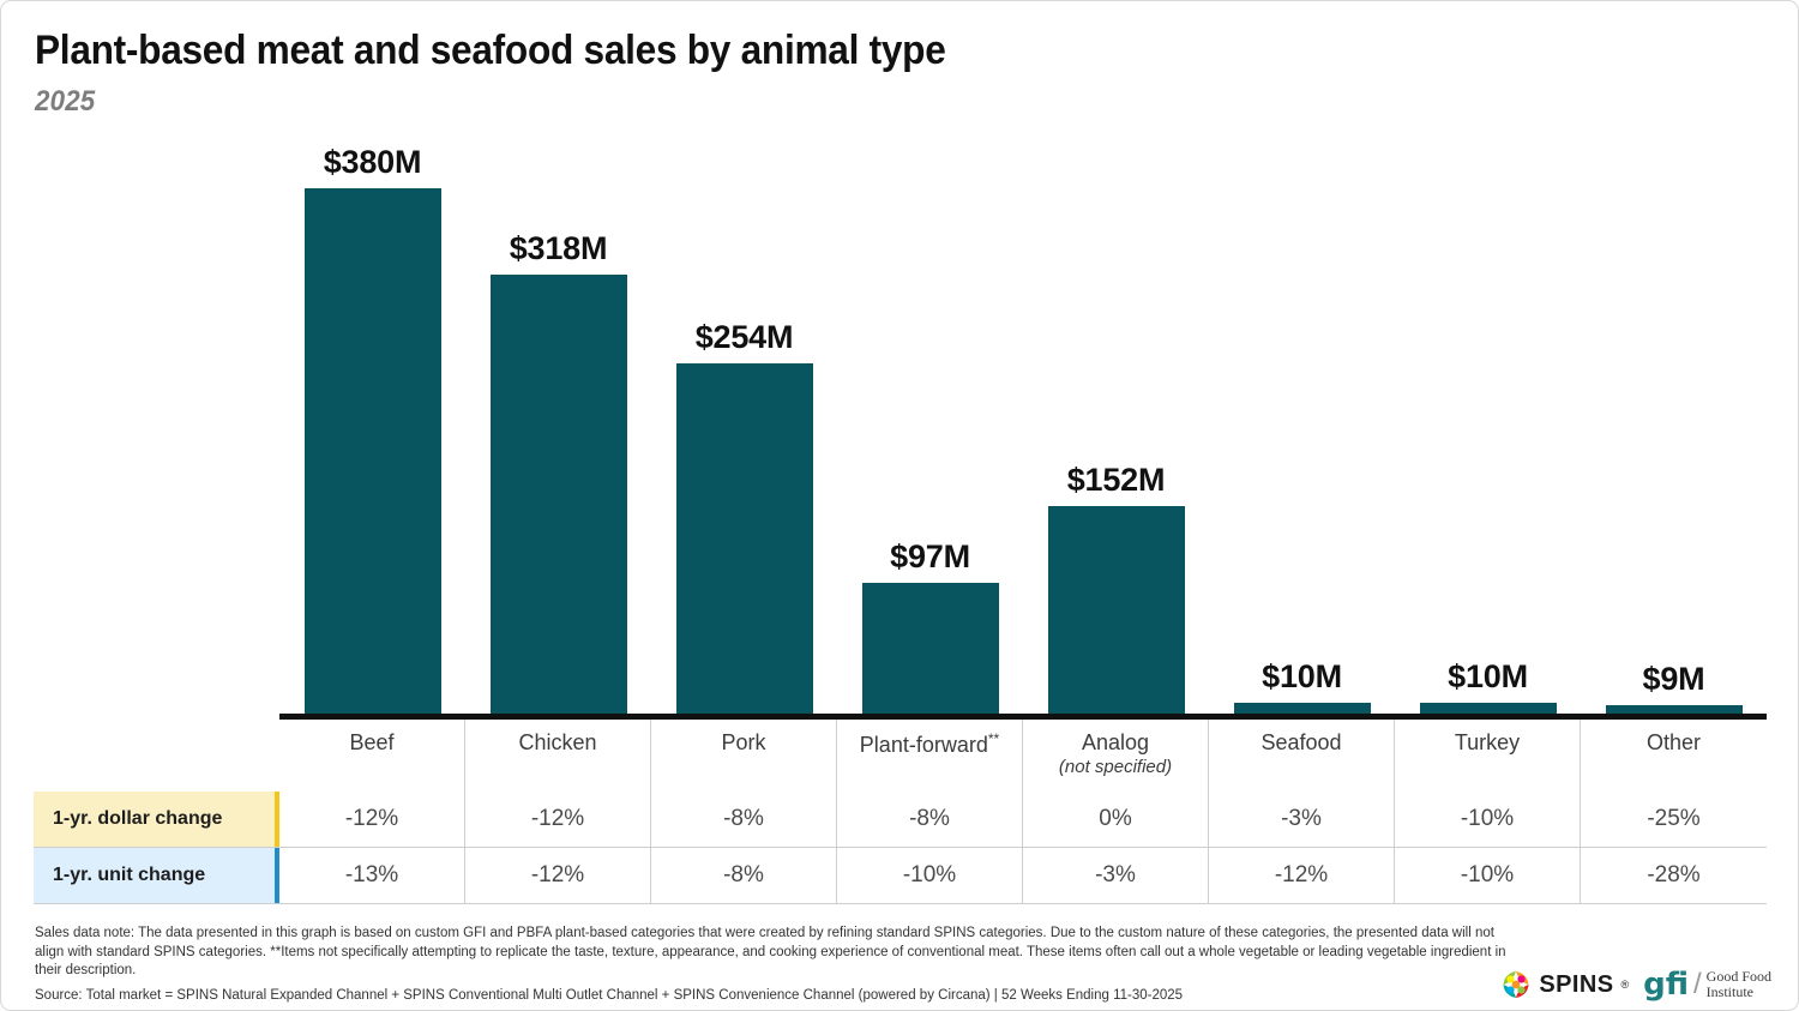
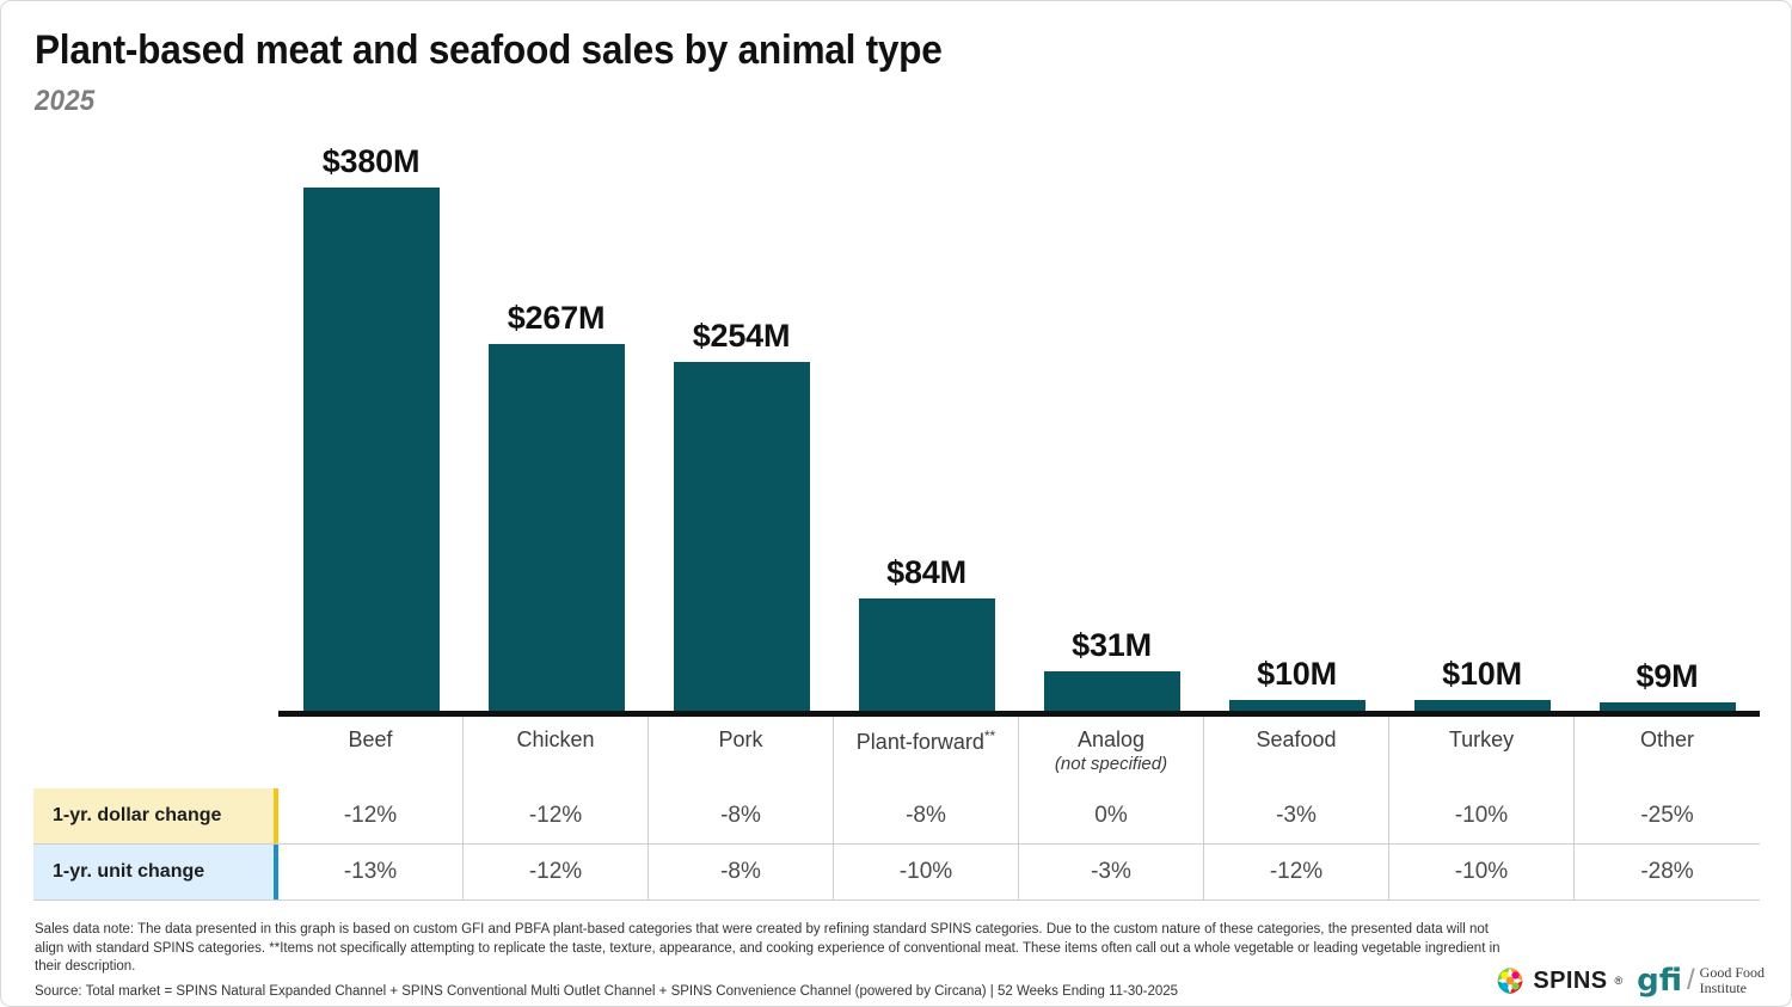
Chicken: $318M -> $267M
Plant-forward**: $97M -> $84M
Analog (not specified): $152M -> $31M
